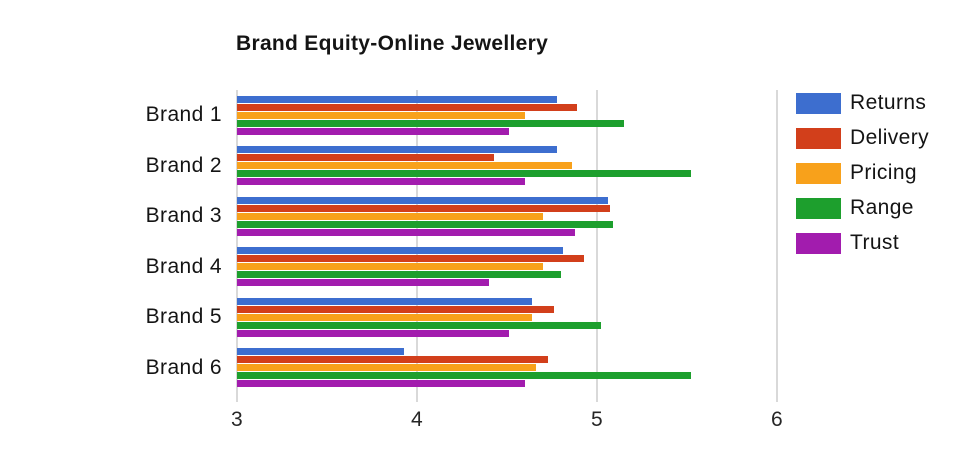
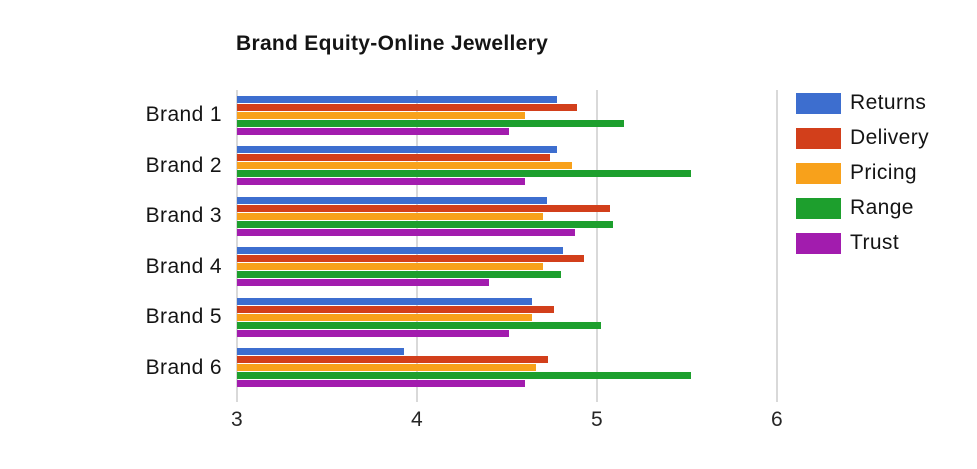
Delivery/Brand 2: 4.43 -> 4.74
Returns/Brand 3: 5.06 -> 4.72
